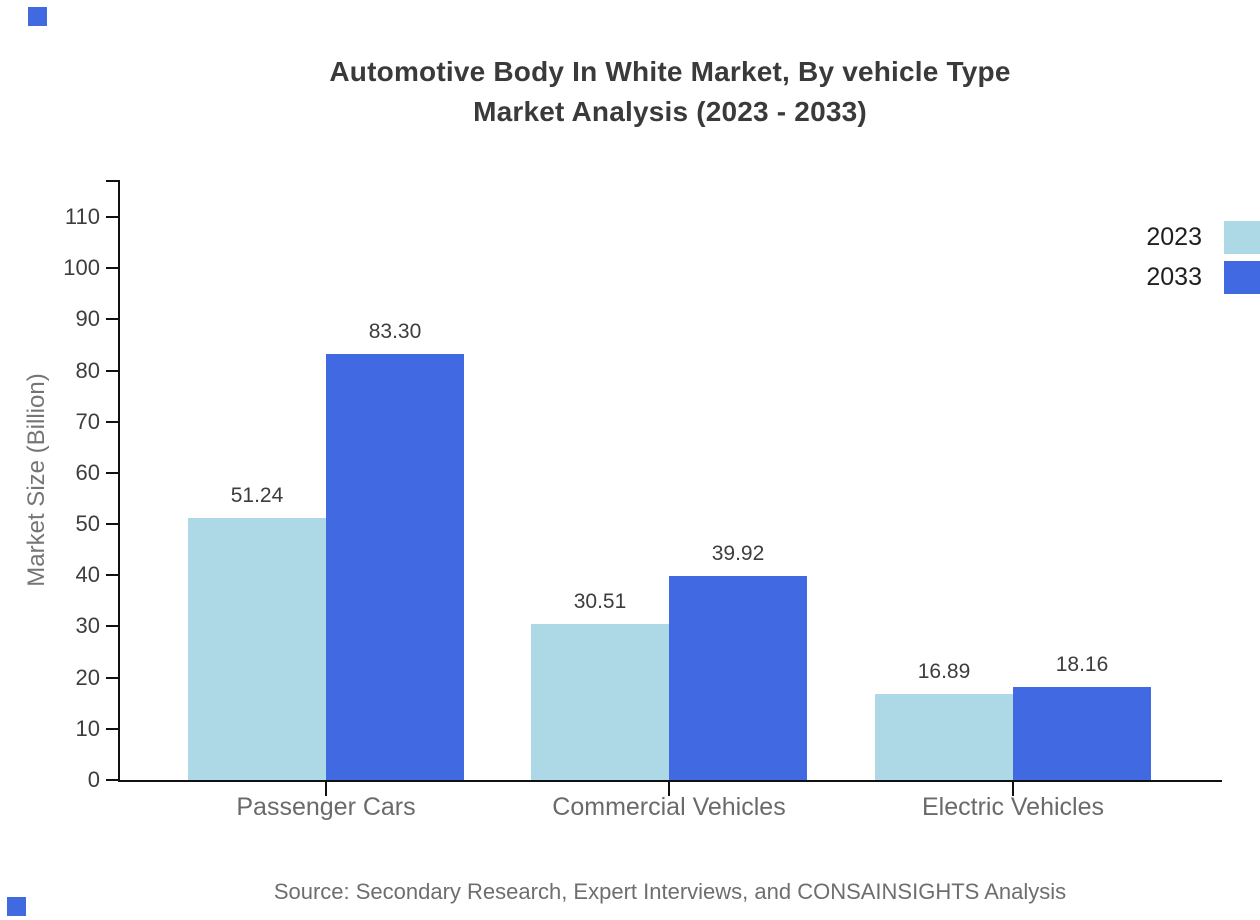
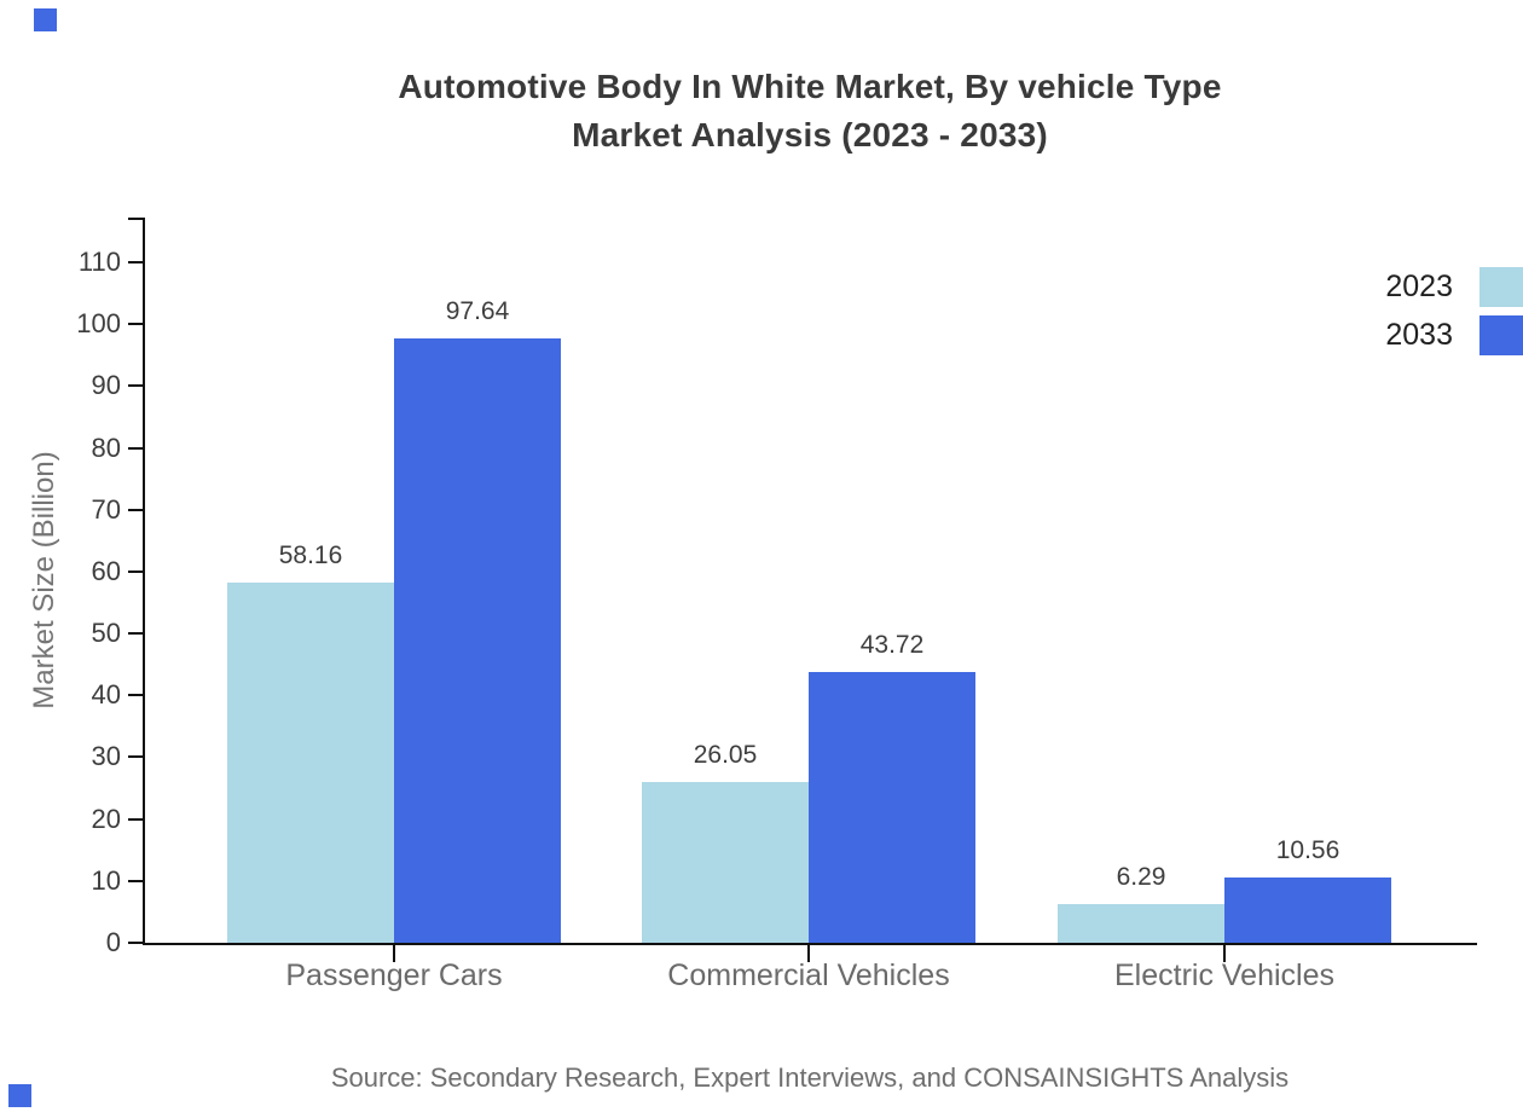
2023/Passenger Cars: 51.24 -> 58.16
2033/Passenger Cars: 83.30 -> 97.64
2023/Commercial Vehicles: 30.51 -> 26.05
2033/Commercial Vehicles: 39.92 -> 43.72
2023/Electric Vehicles: 16.89 -> 6.29
2033/Electric Vehicles: 18.16 -> 10.56
